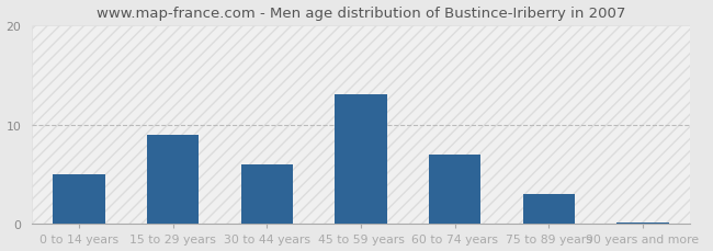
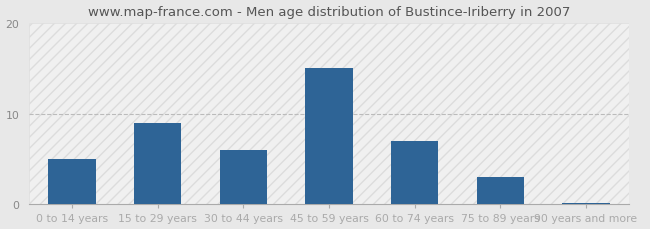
45 to 59 years: 13.0 -> 15.0
